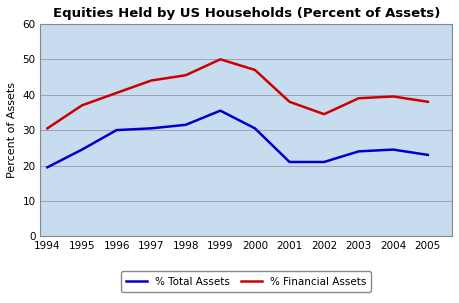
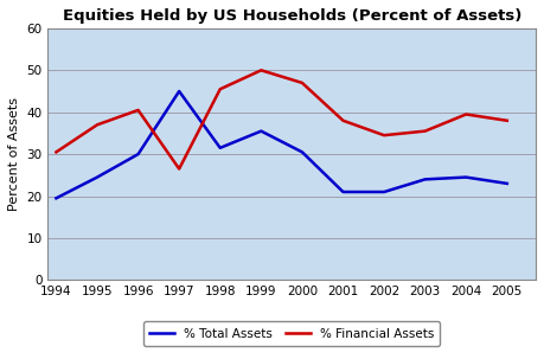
% Total Assets/1997: 30.5 -> 45.0
% Financial Assets/1997: 44.0 -> 26.5
% Financial Assets/2003: 39.0 -> 35.5
